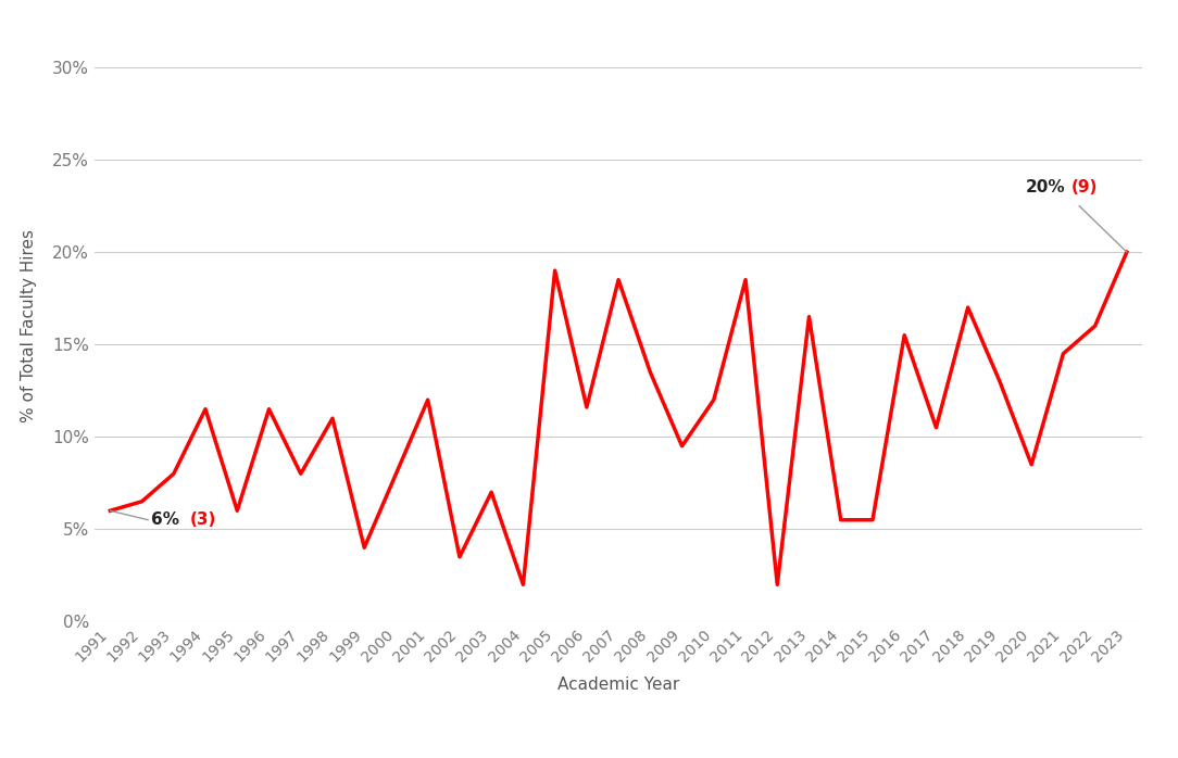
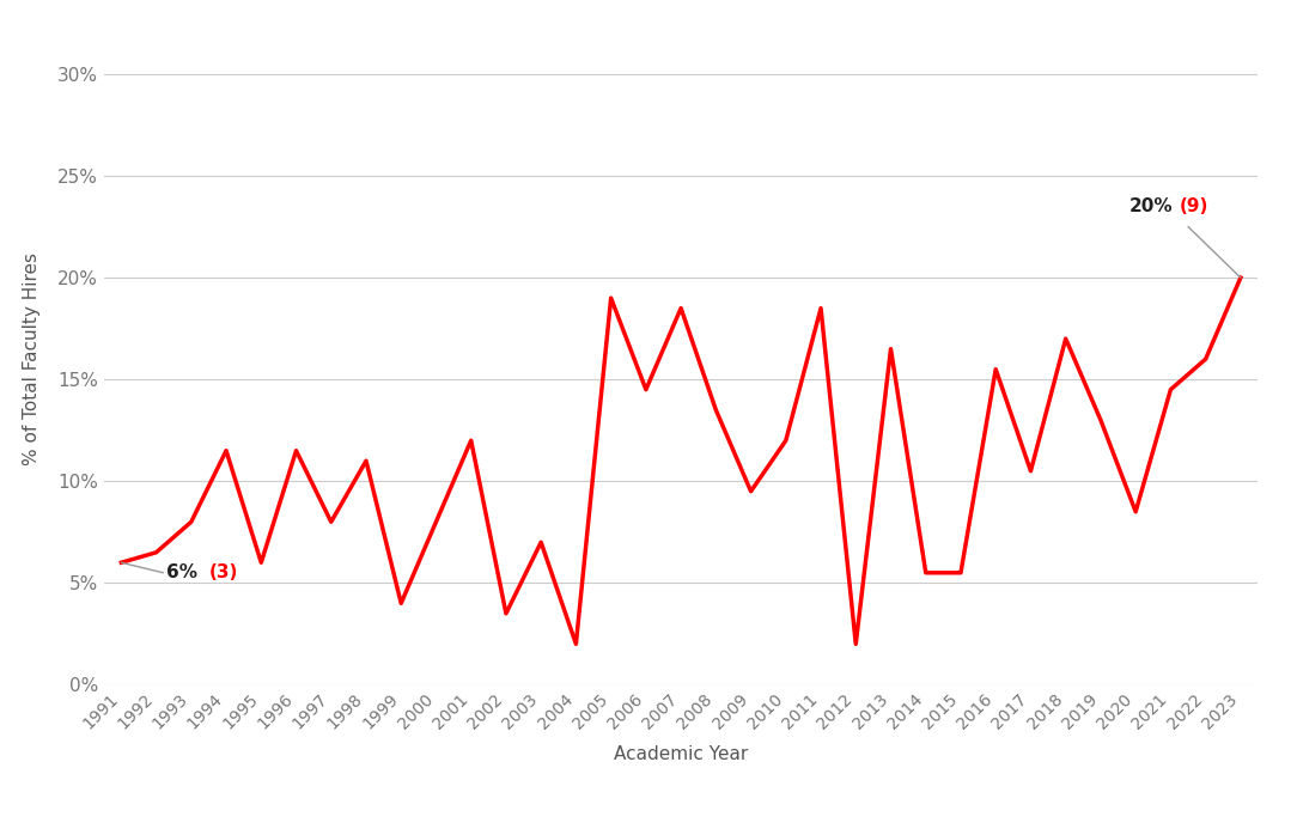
2006: 11.6% -> 14.5%
